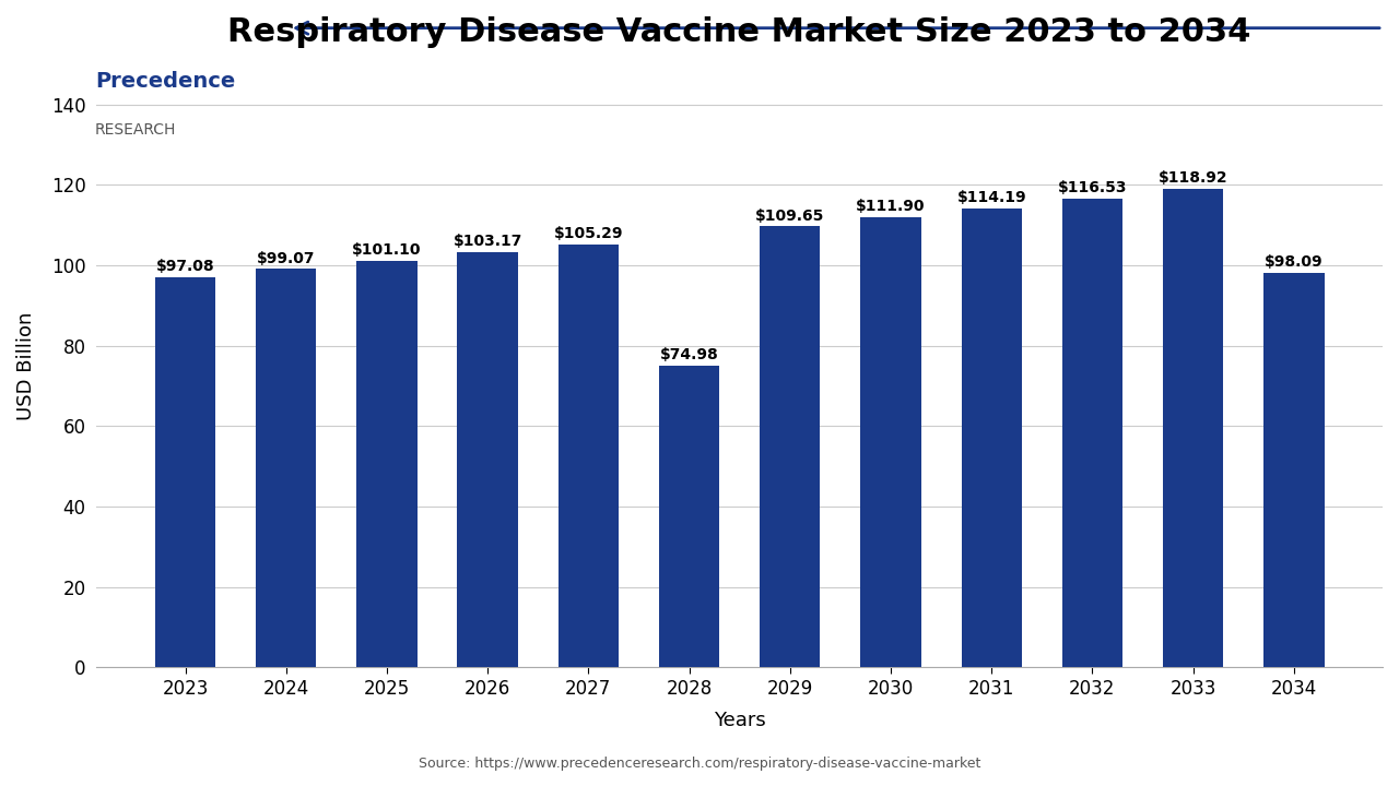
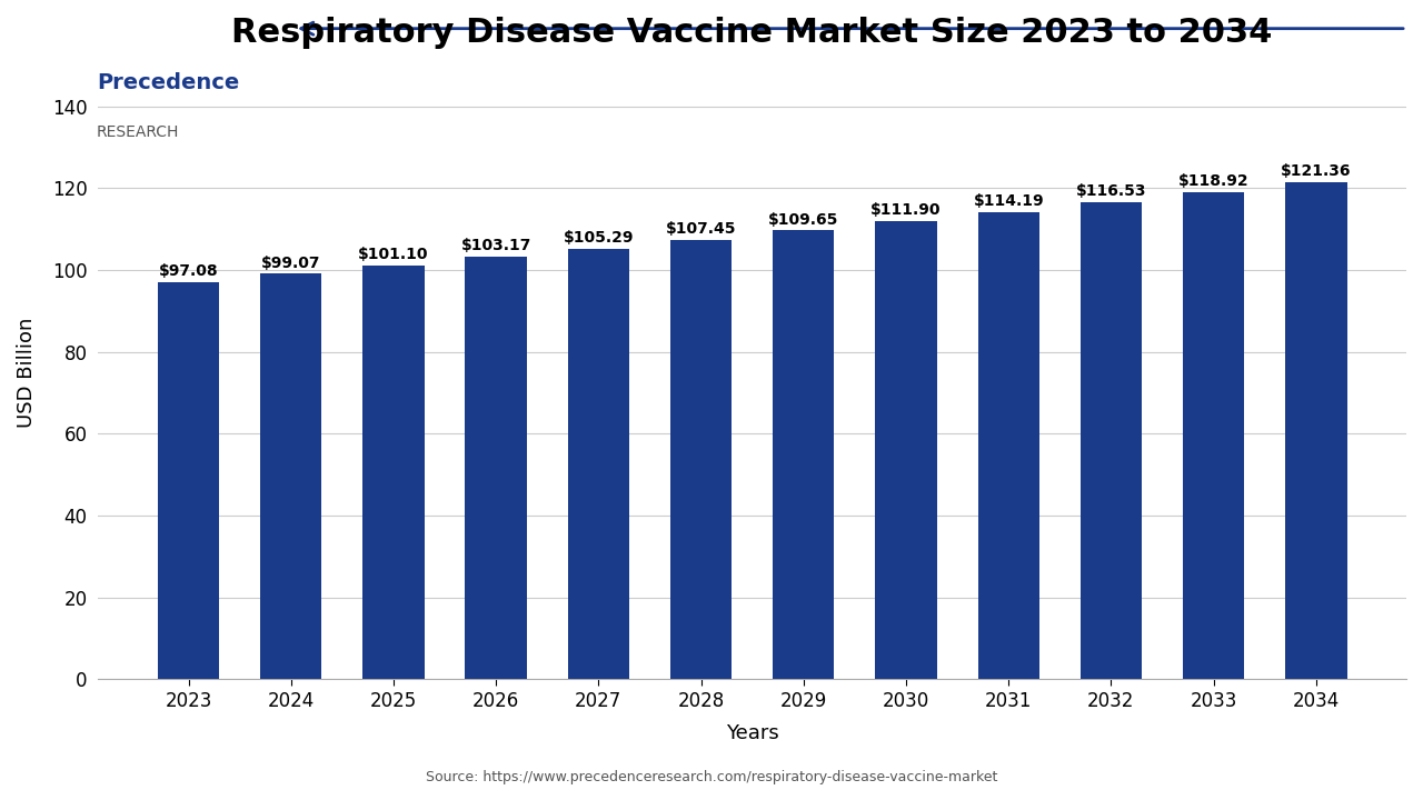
2028: $74.98 -> $107.45
2034: $98.09 -> $121.36
